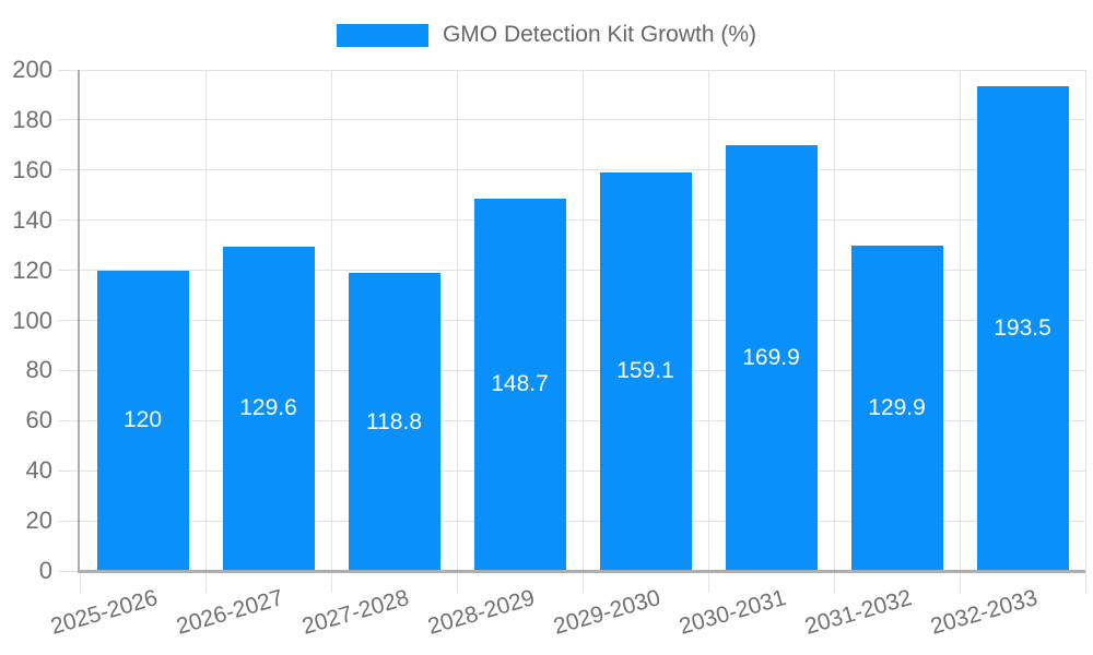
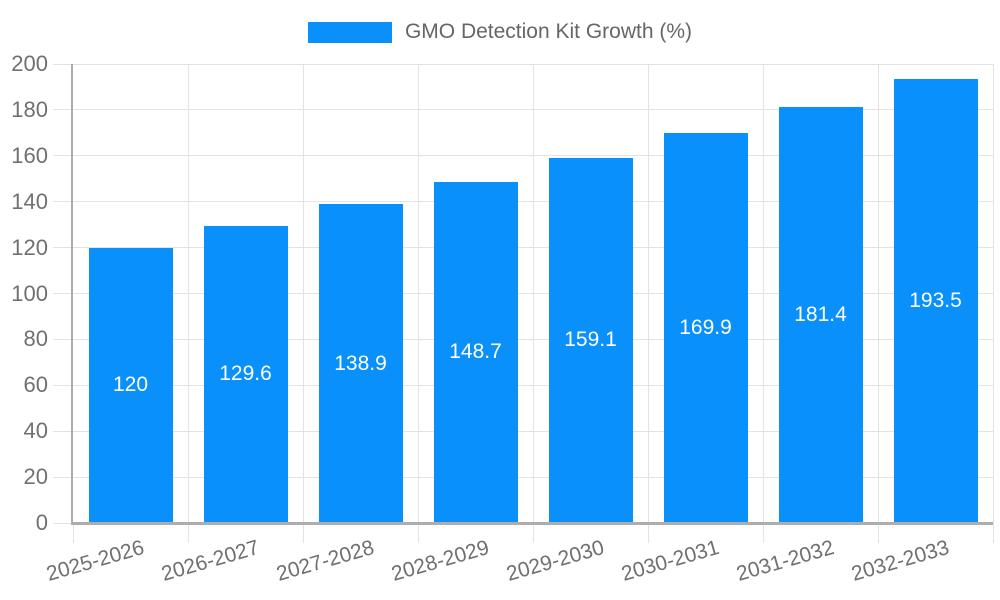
2027-2028: 118.8 -> 138.9
2031-2032: 129.9 -> 181.4
